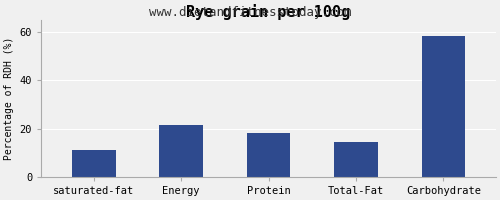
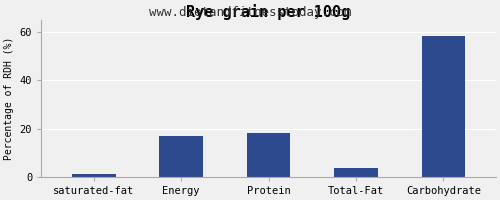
saturated-fat: 11.0 -> 1.0
Energy: 21.5 -> 17.0
Total-Fat: 14.5 -> 3.5
